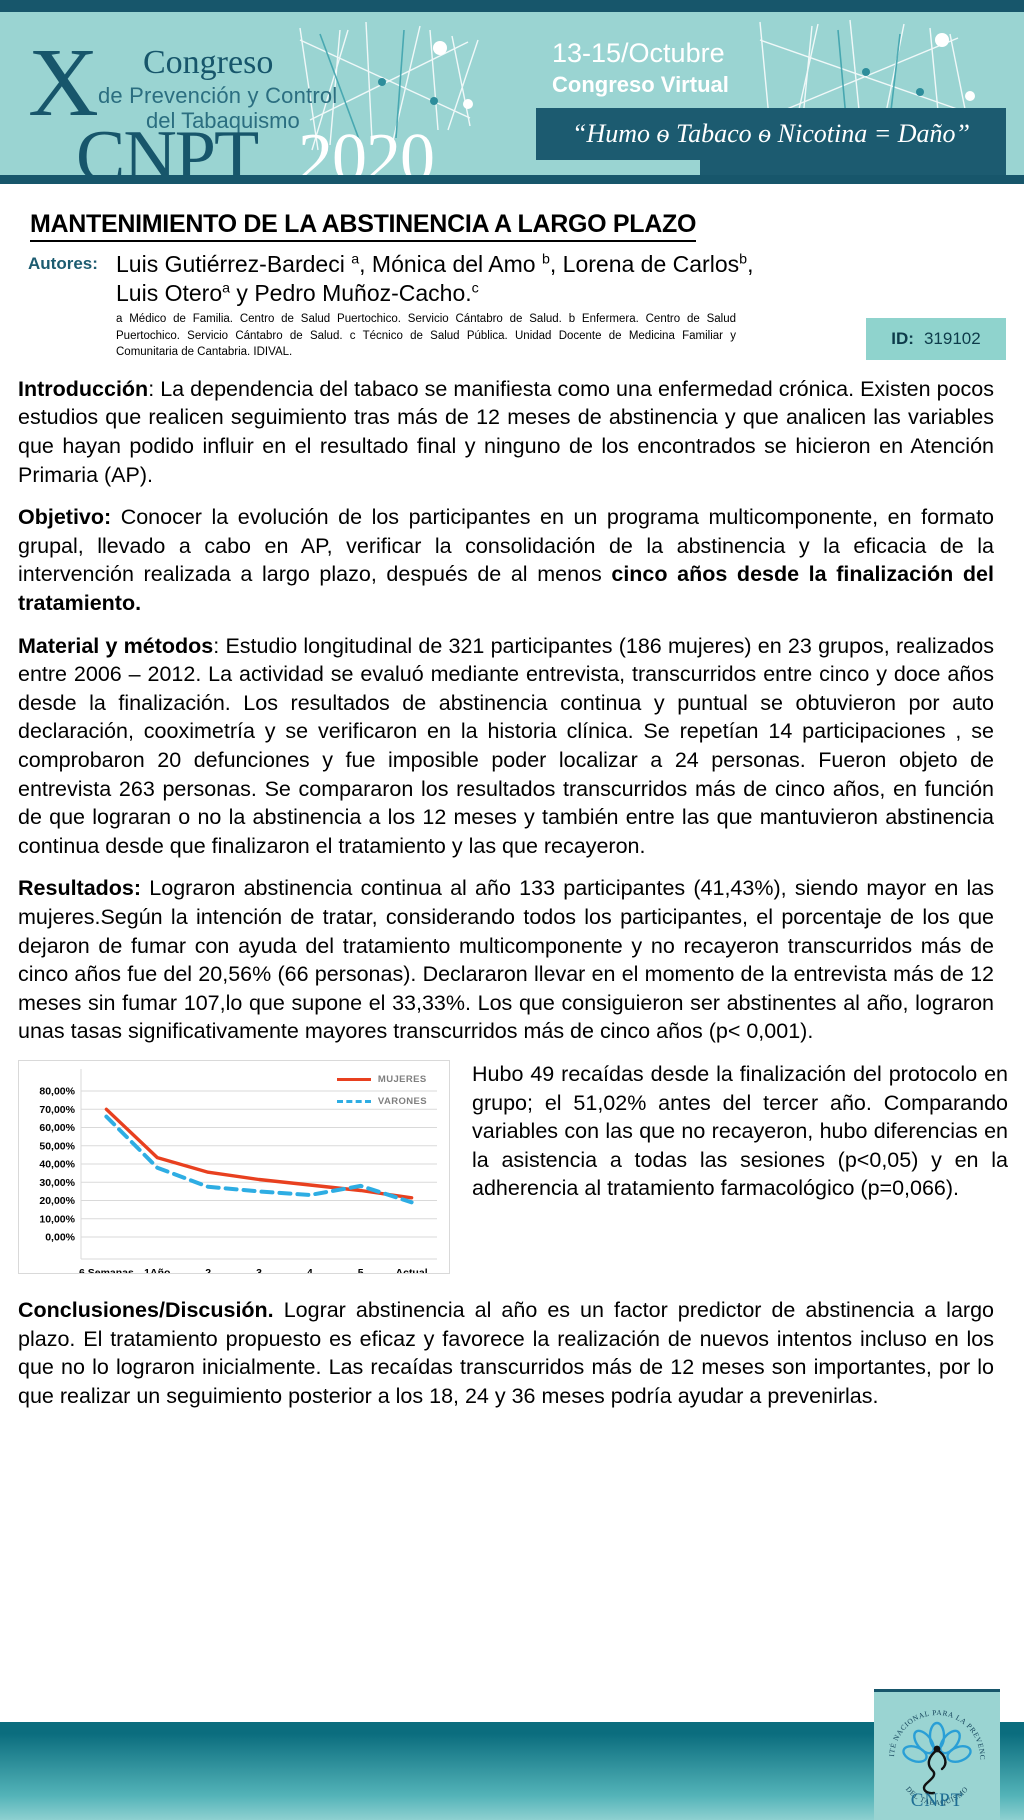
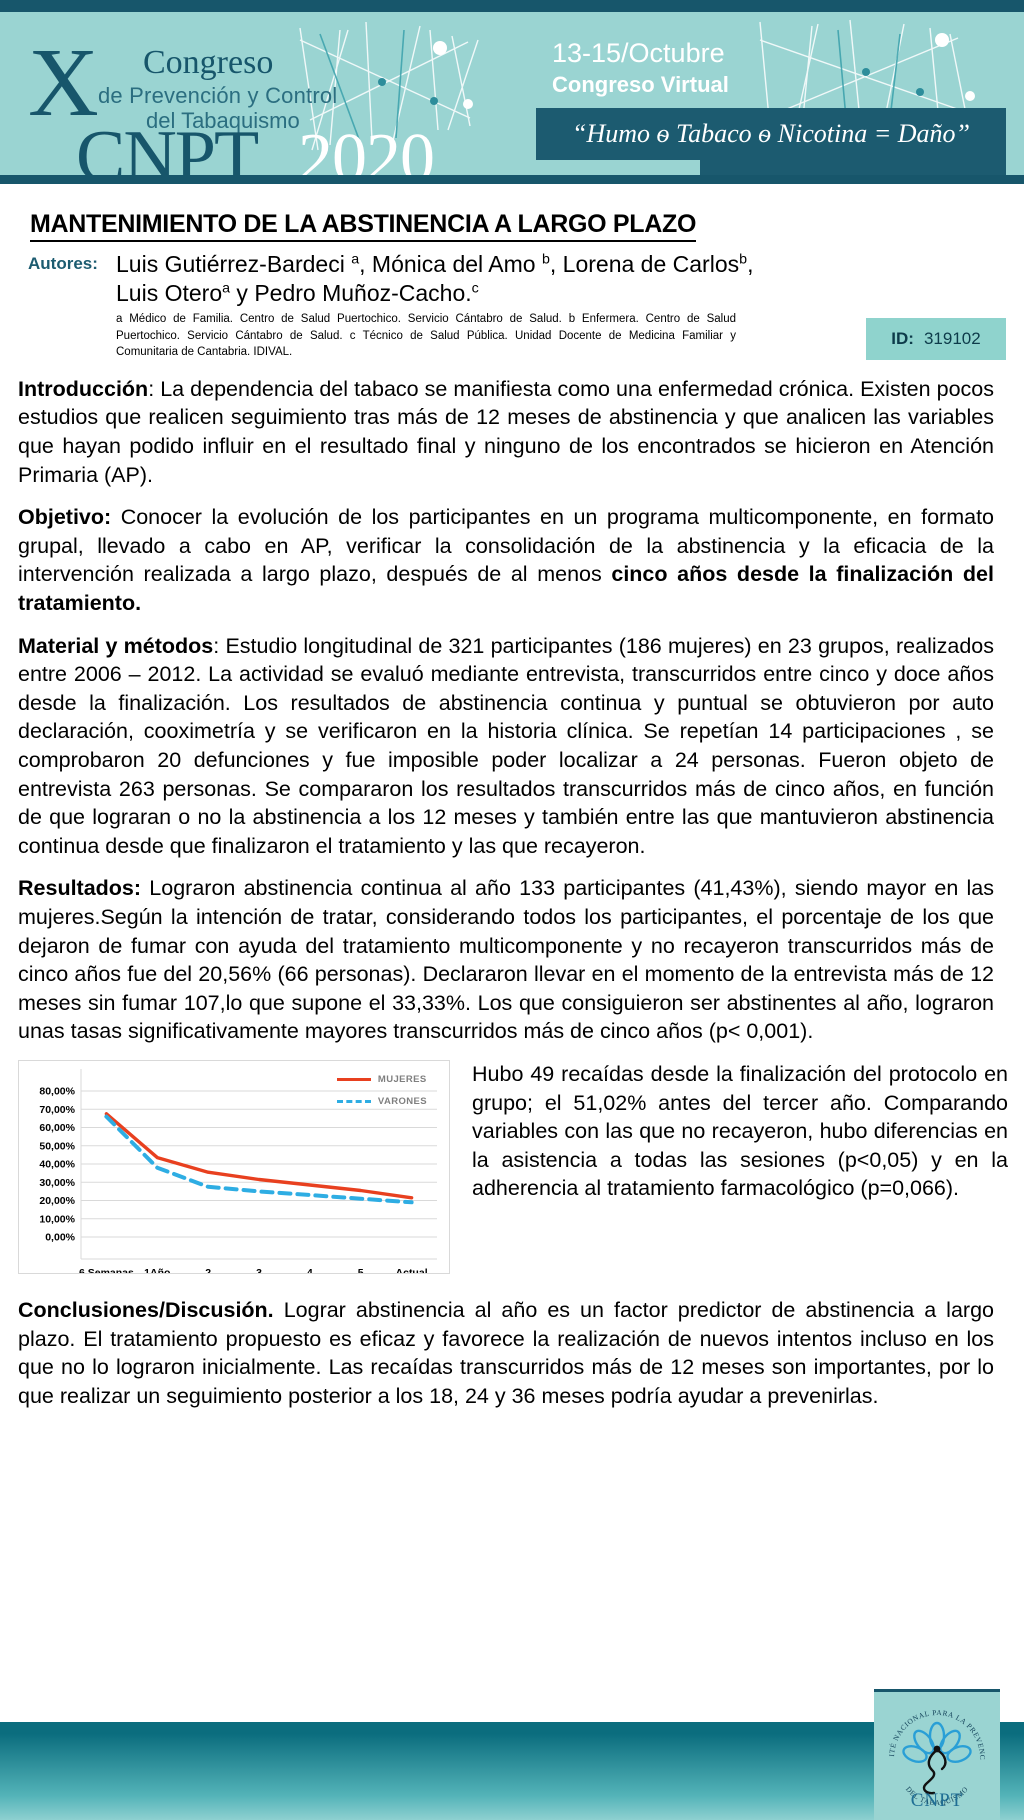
MUJERES/6 Semanas: 70% -> 68%
VARONES/5: 28% -> 21%
